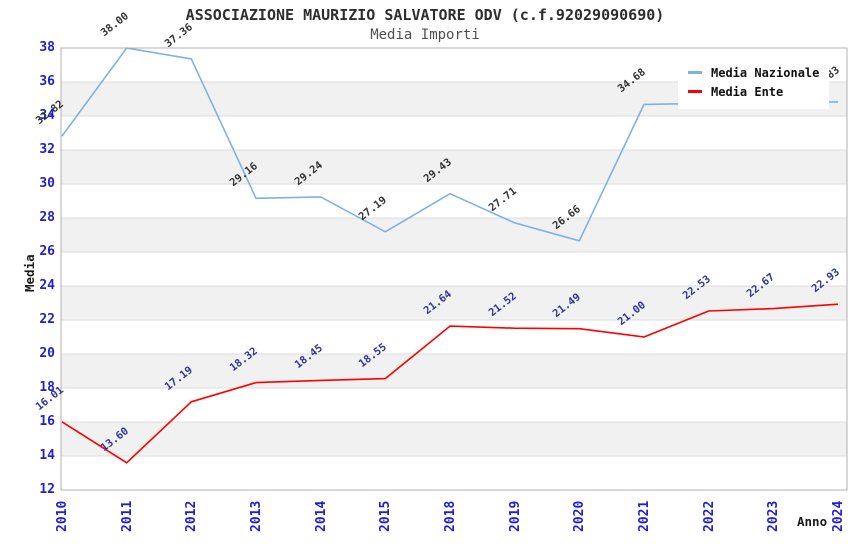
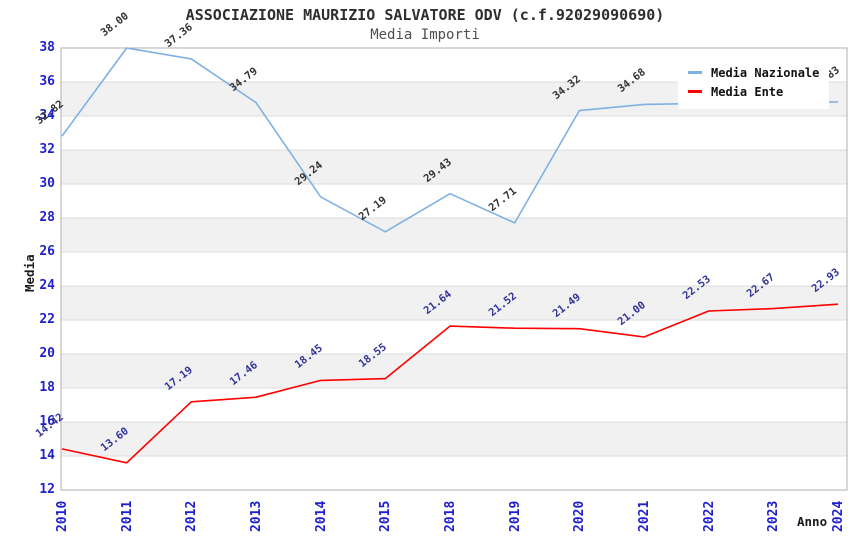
Media Ente/2010: 16.01 -> 14.42
Media Nazionale/2013: 29.16 -> 34.79
Media Ente/2013: 18.32 -> 17.46
Media Nazionale/2020: 26.66 -> 34.32
